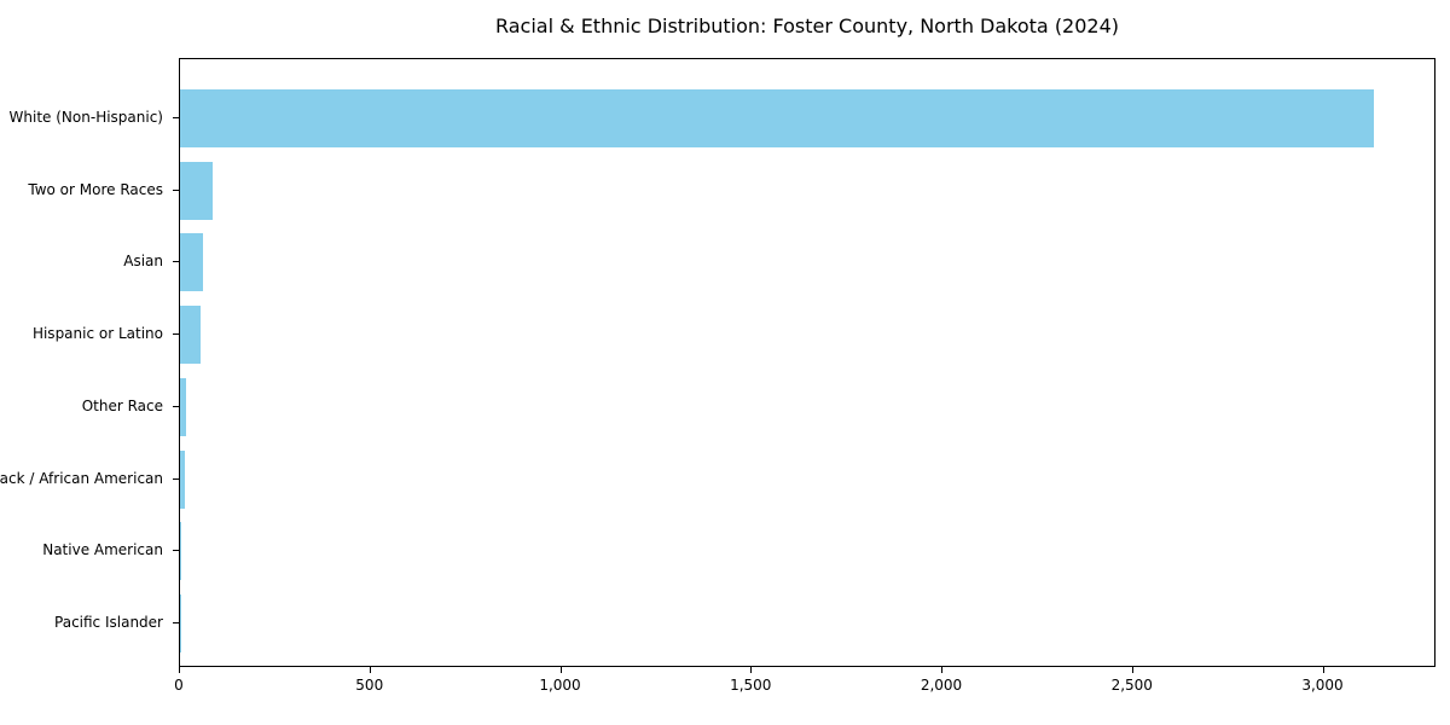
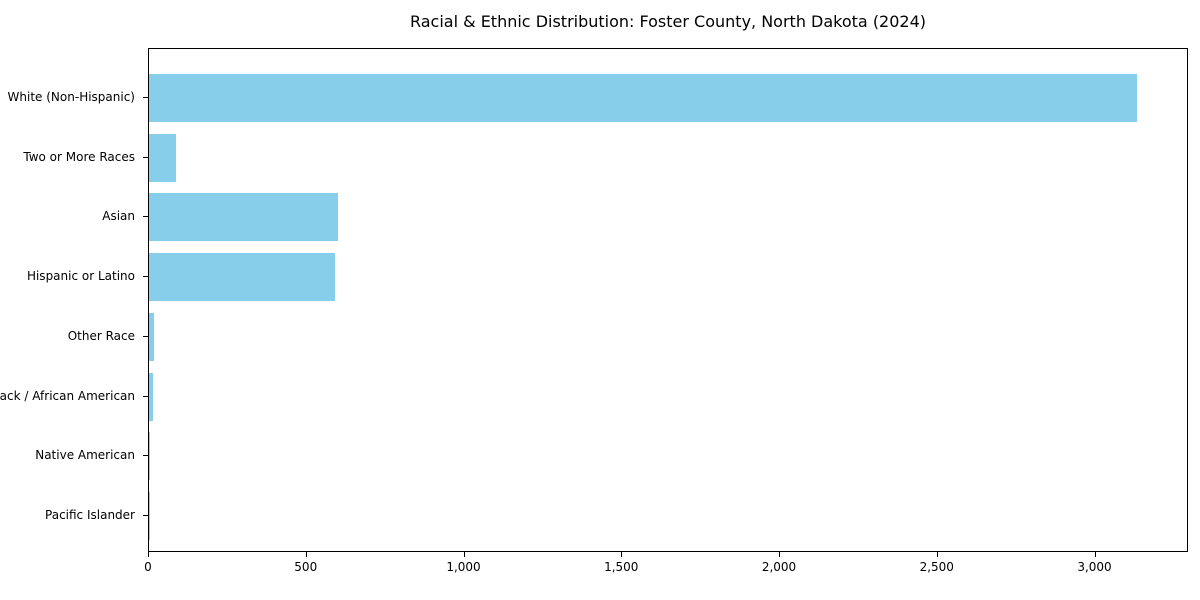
Asian: 60 -> 600
Hispanic or Latino: 60 -> 590
